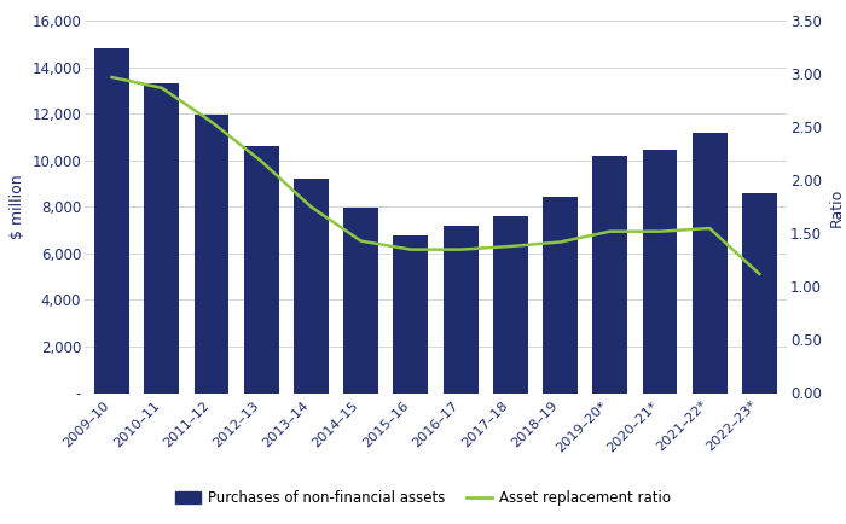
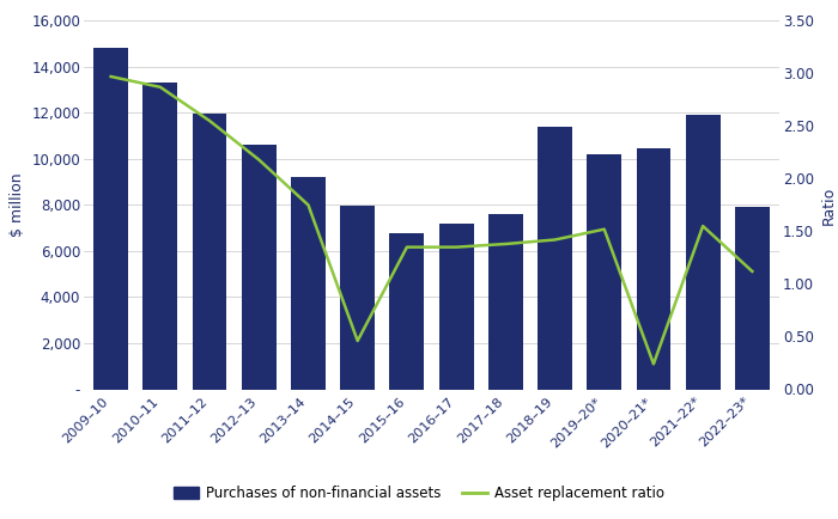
Asset replacement ratio/2014–15: 1.43 -> 0.46
Purchases of non-financial assets/2018–19: 8,400 -> 11,400
Asset replacement ratio/2020–21*: 1.52 -> 0.24
Purchases of non-financial assets/2021–22*: 11,200 -> 11,900
Purchases of non-financial assets/2022–23*: 8,600 -> 7,900
